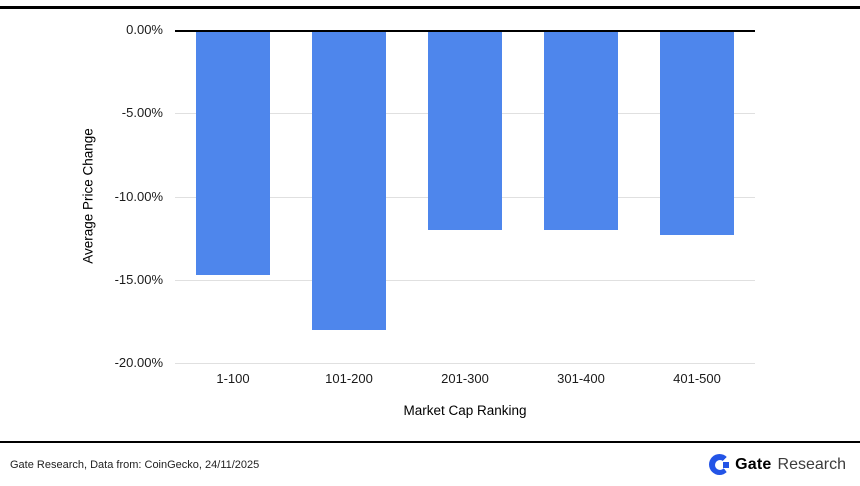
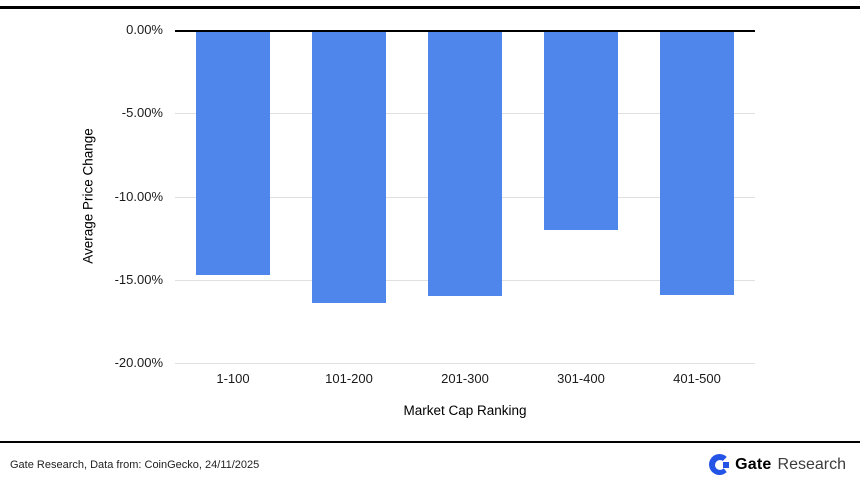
101-200: -18.0% -> -16.4%
201-300: -12.0% -> -16.0%
401-500: -12.3% -> -15.9%
